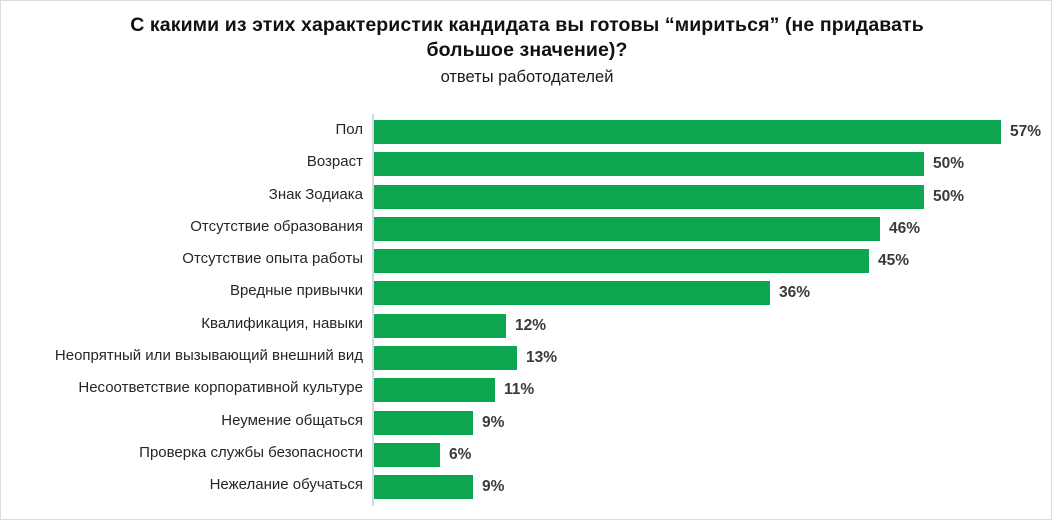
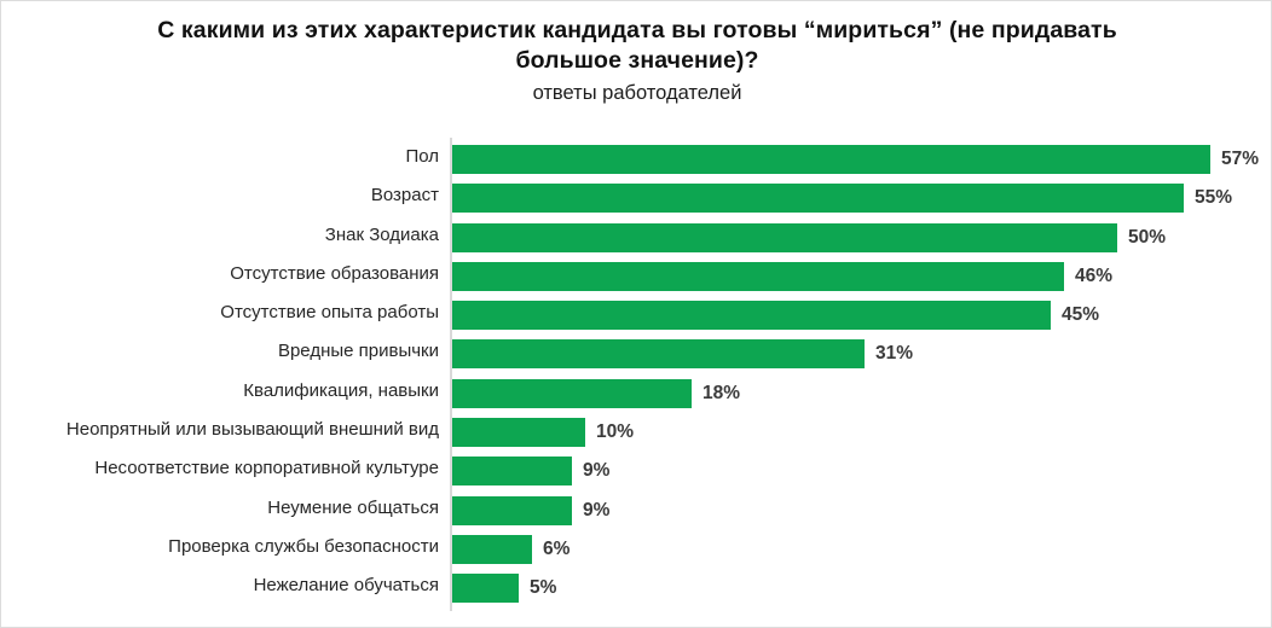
Возраст: 50% -> 55%
Вредные привычки: 36% -> 31%
Квалификация, навыки: 12% -> 18%
Неопрятный или вызывающий внешний вид: 13% -> 10%
Несоответствие корпоративной культуре: 11% -> 9%
Нежелание обучаться: 9% -> 5%
